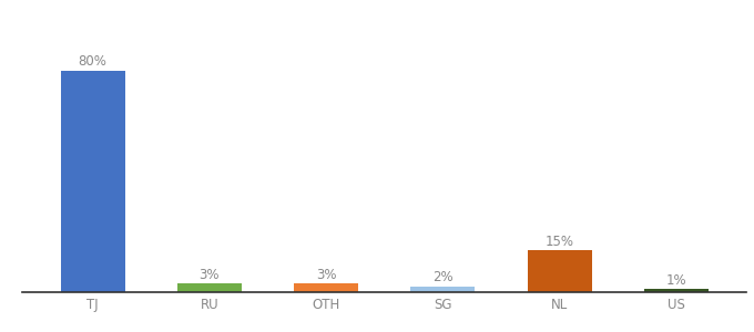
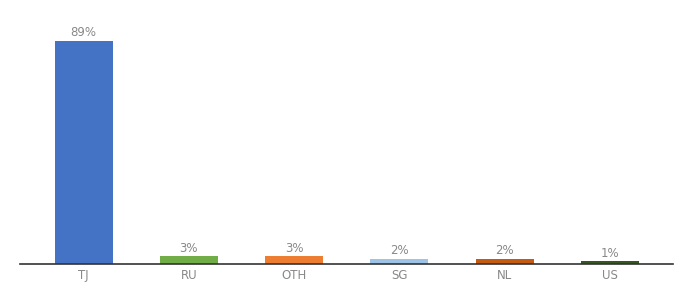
TJ: 80% -> 89%
NL: 15% -> 2%
